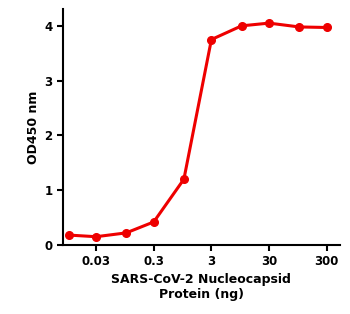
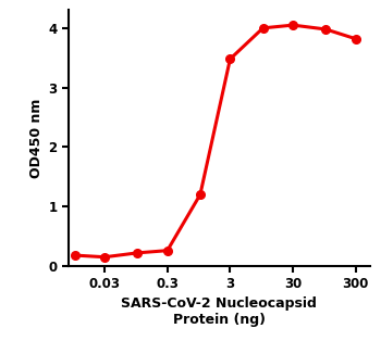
0.3: 0.42 -> 0.26
3: 3.75 -> 3.48
300: 3.97 -> 3.82
